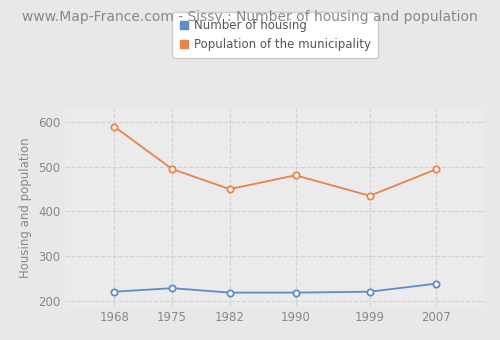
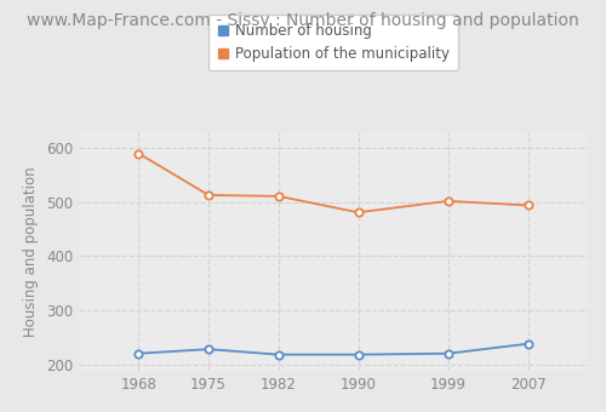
Population of the municipality/1975: 495 -> 513
Population of the municipality/1982: 450 -> 511
Population of the municipality/1999: 435 -> 502
